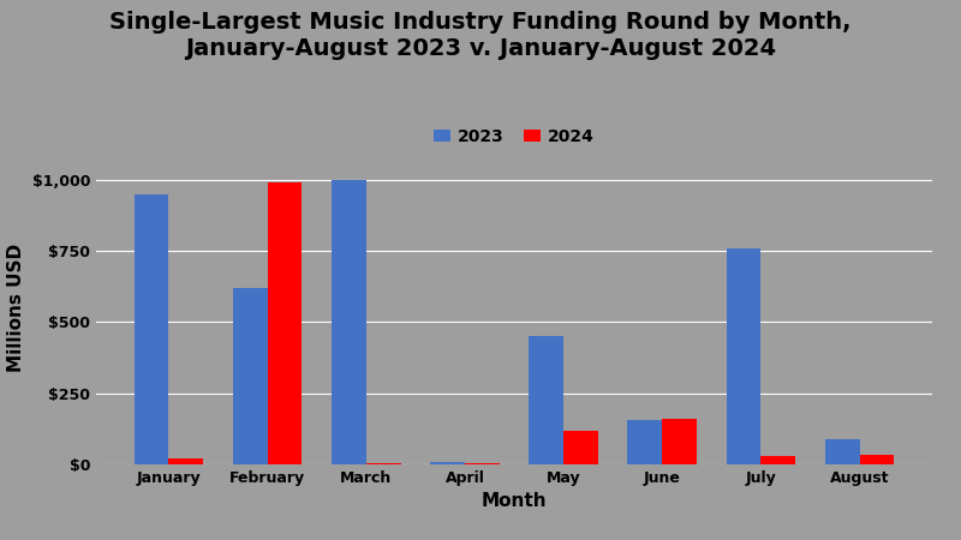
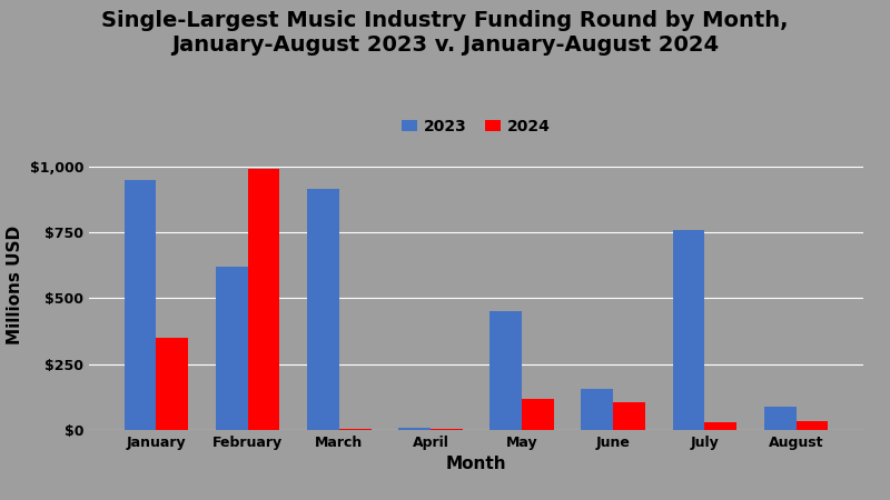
2024/January: $20 -> $350
2023/March: $1,000 -> $915
2024/June: $160 -> $105
